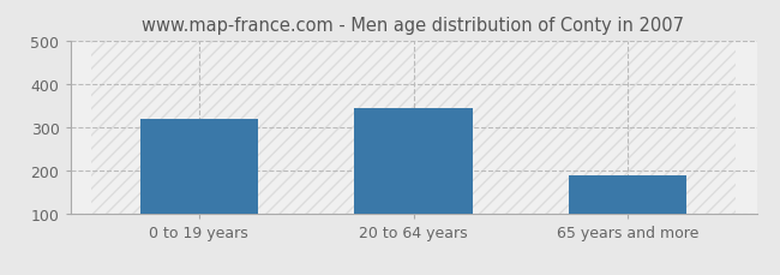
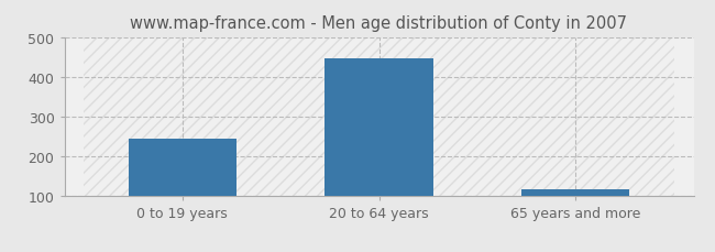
0 to 19 years: 320 -> 245
20 to 64 years: 345 -> 447
65 years and more: 190 -> 117
